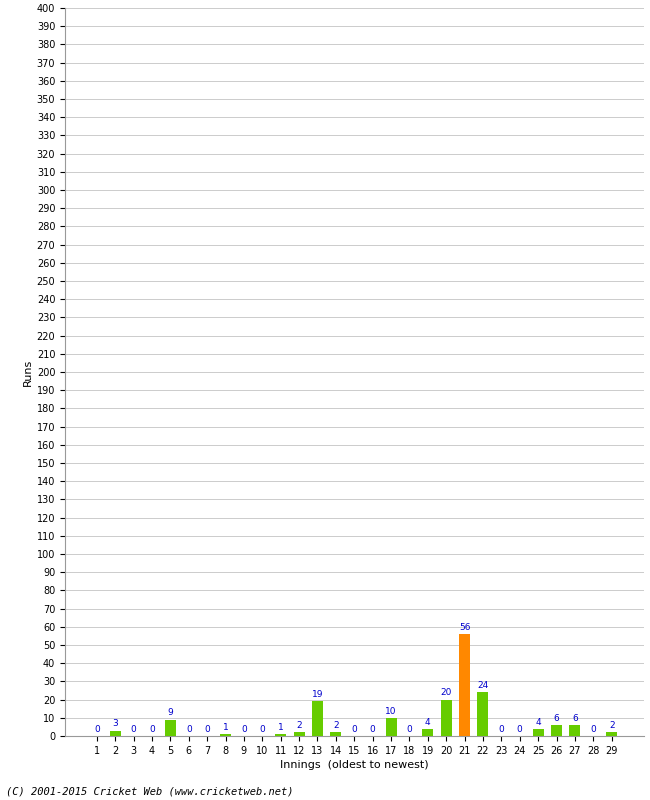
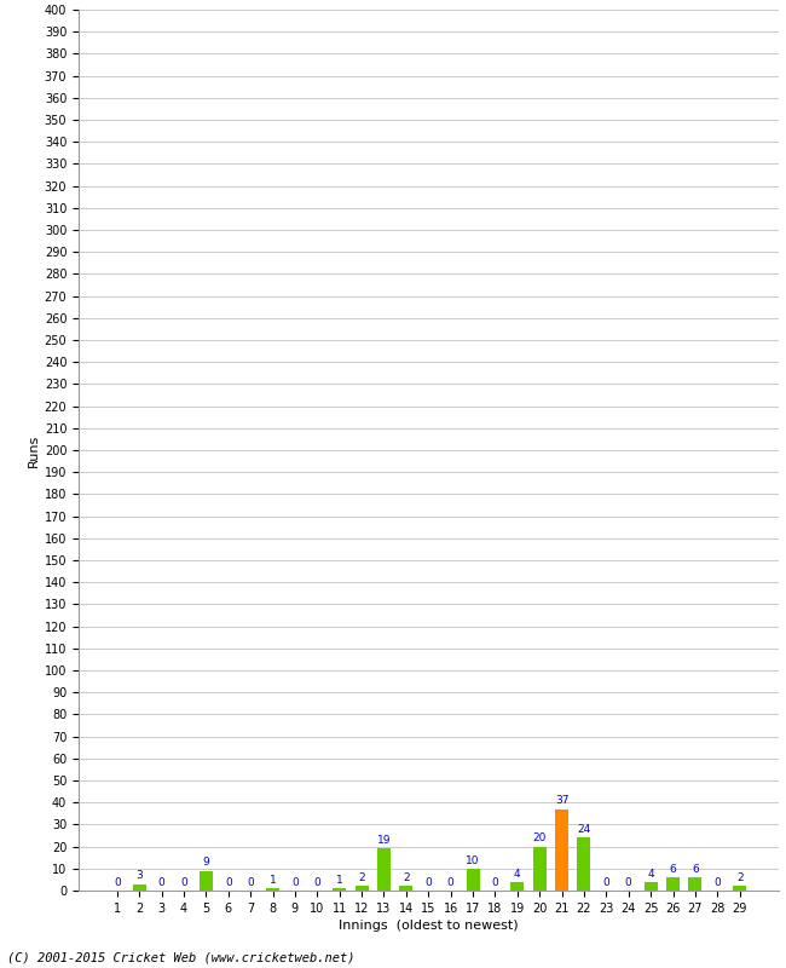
21: 56 -> 37
